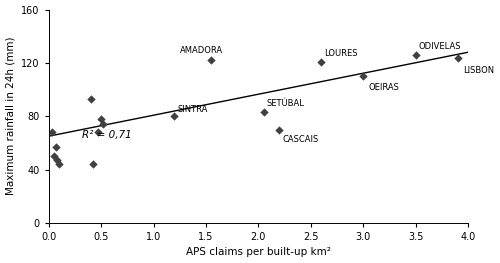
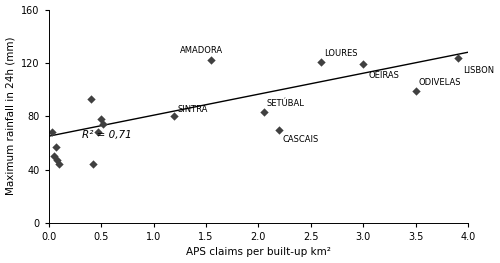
3.0: 110 -> 119
3.5: 126 -> 99
